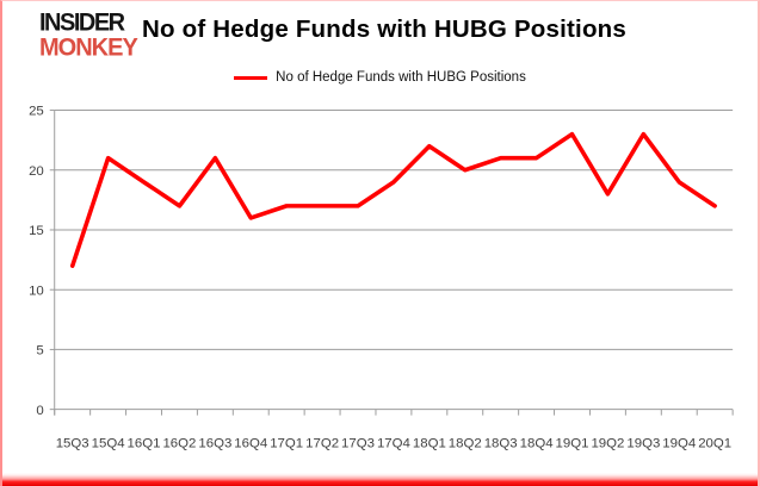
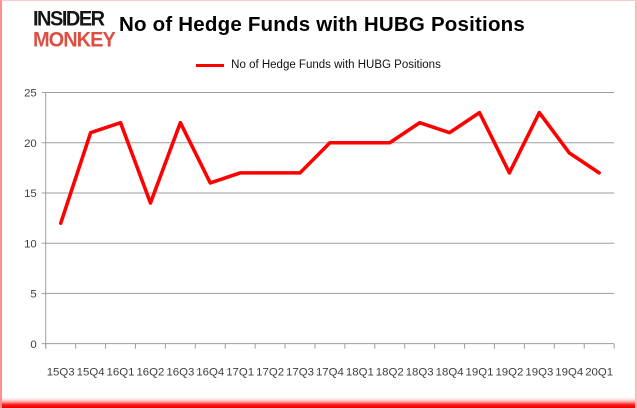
16Q1: 19 -> 22
16Q2: 17 -> 14
16Q3: 21 -> 22
17Q4: 19 -> 20
18Q1: 22 -> 20
18Q3: 21 -> 22
19Q2: 18 -> 17
